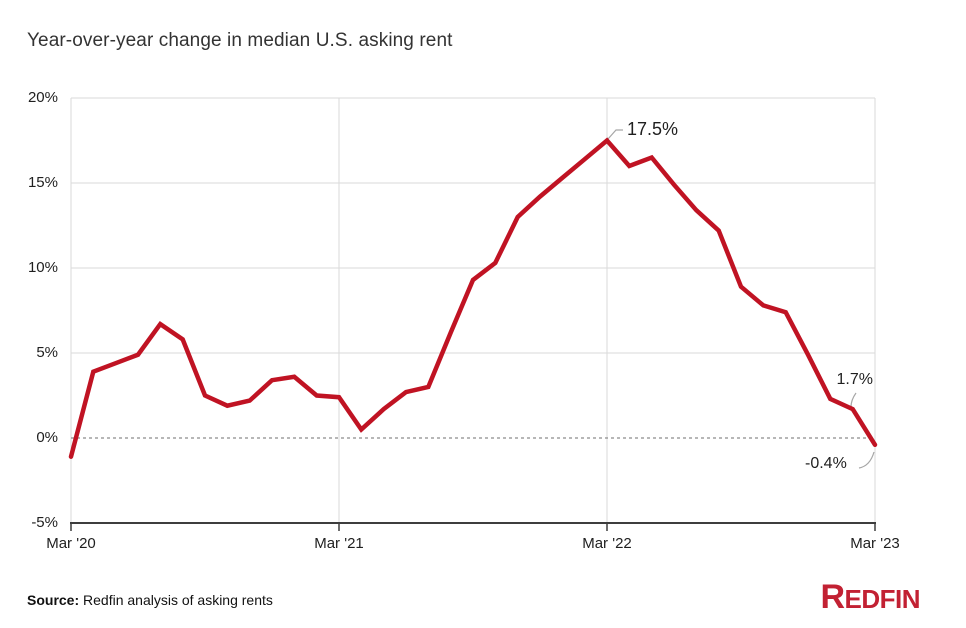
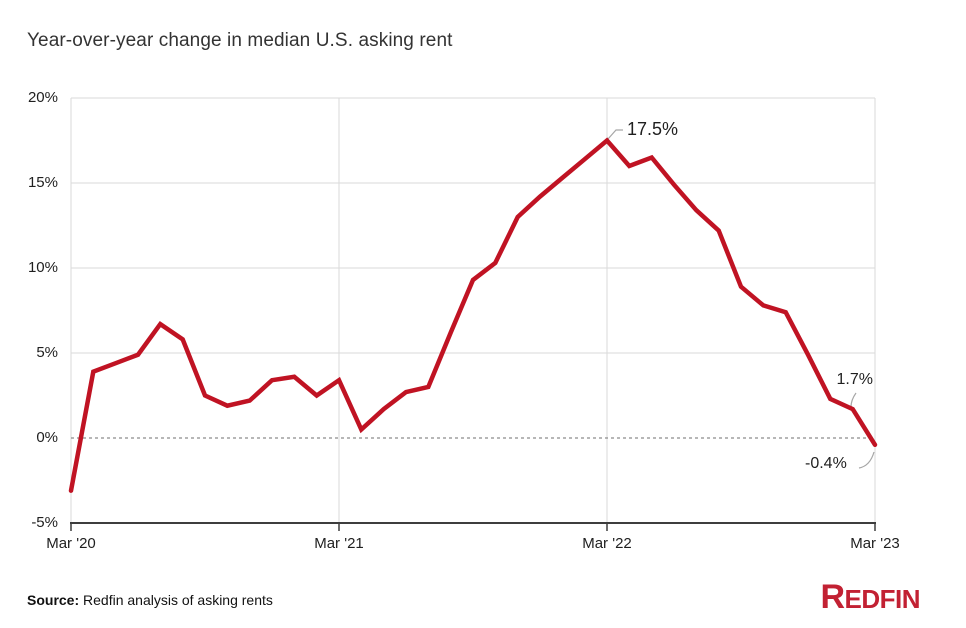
Mar '20: -1.1% -> -3.1%
Mar '21: 2.4% -> 3.4%
